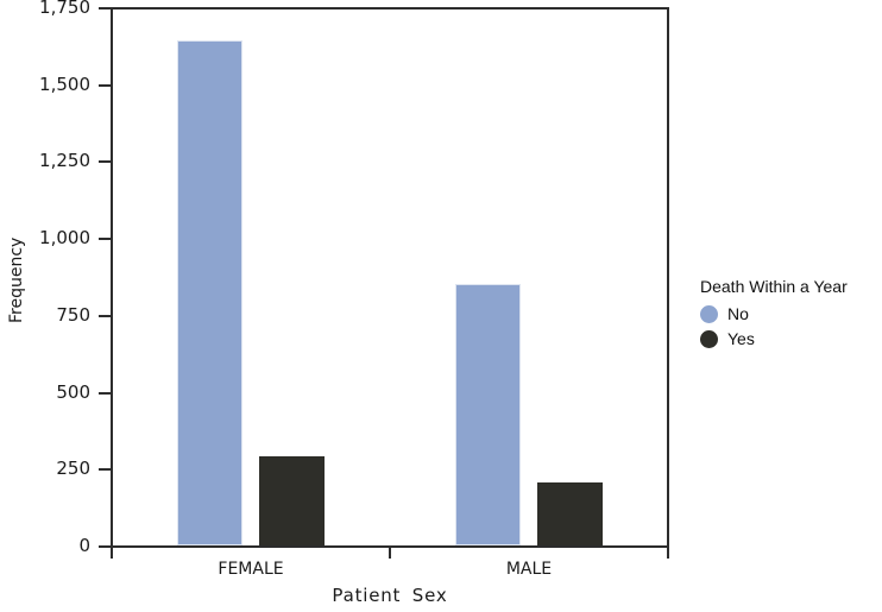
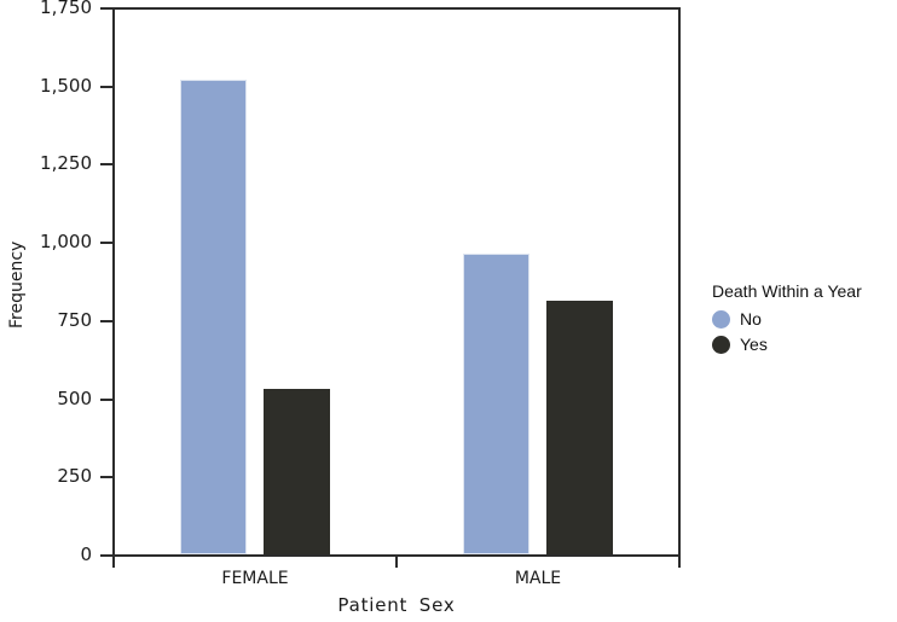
No/FEMALE: 1640 -> 1520
Yes/FEMALE: 290 -> 530
No/MALE: 850 -> 960
Yes/MALE: 200 -> 810
